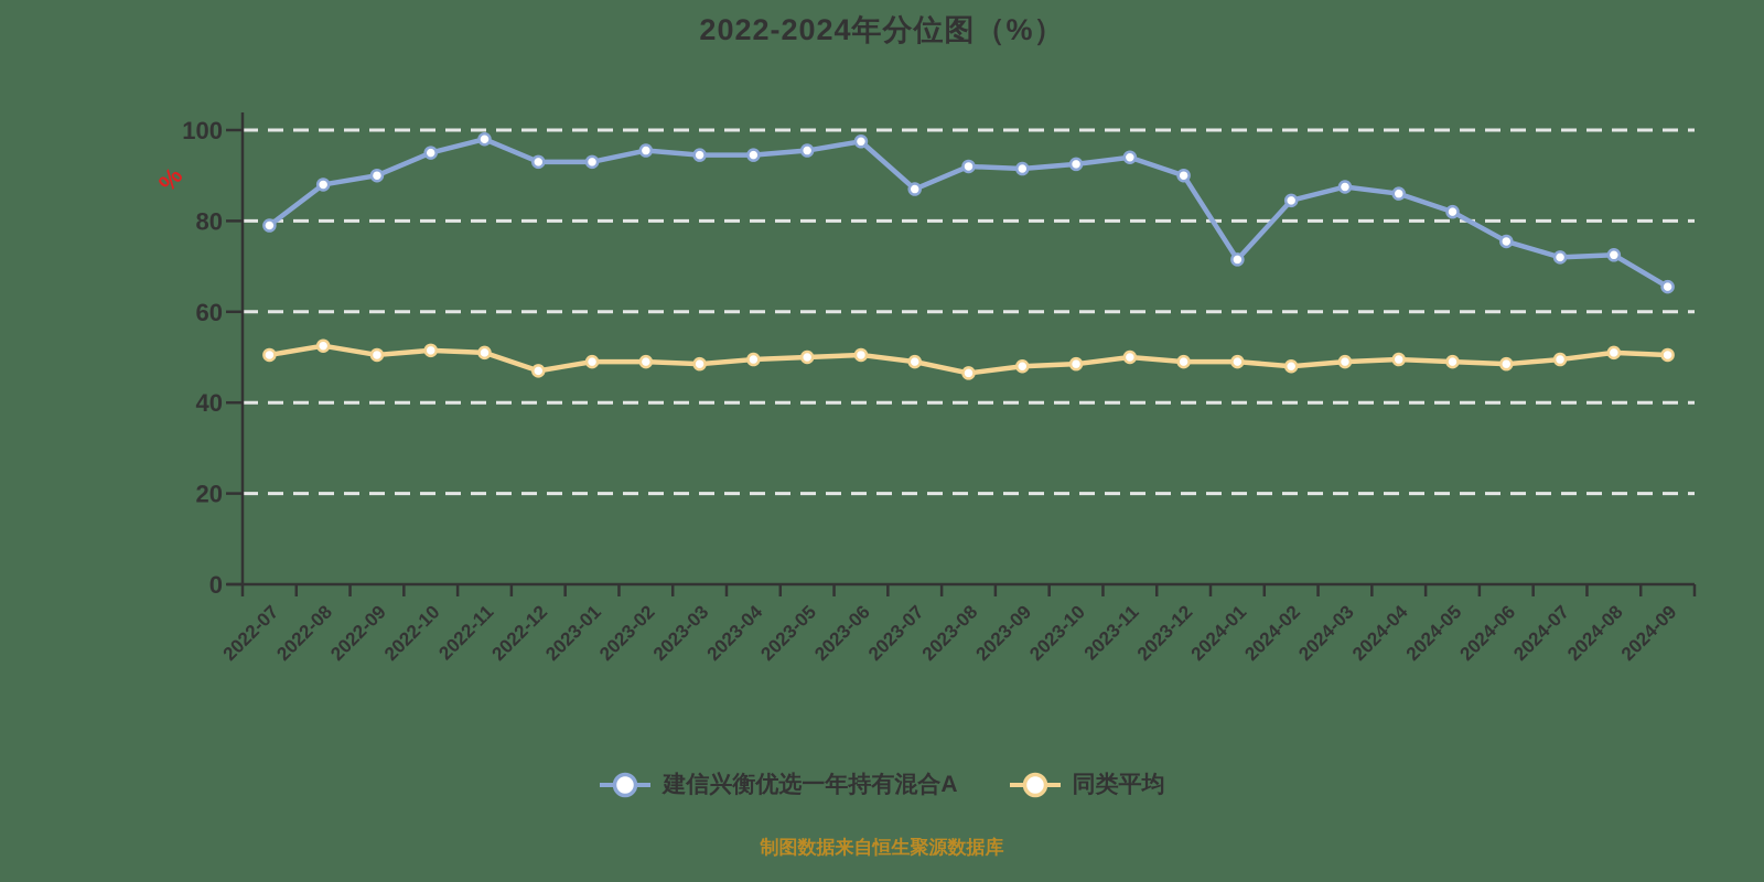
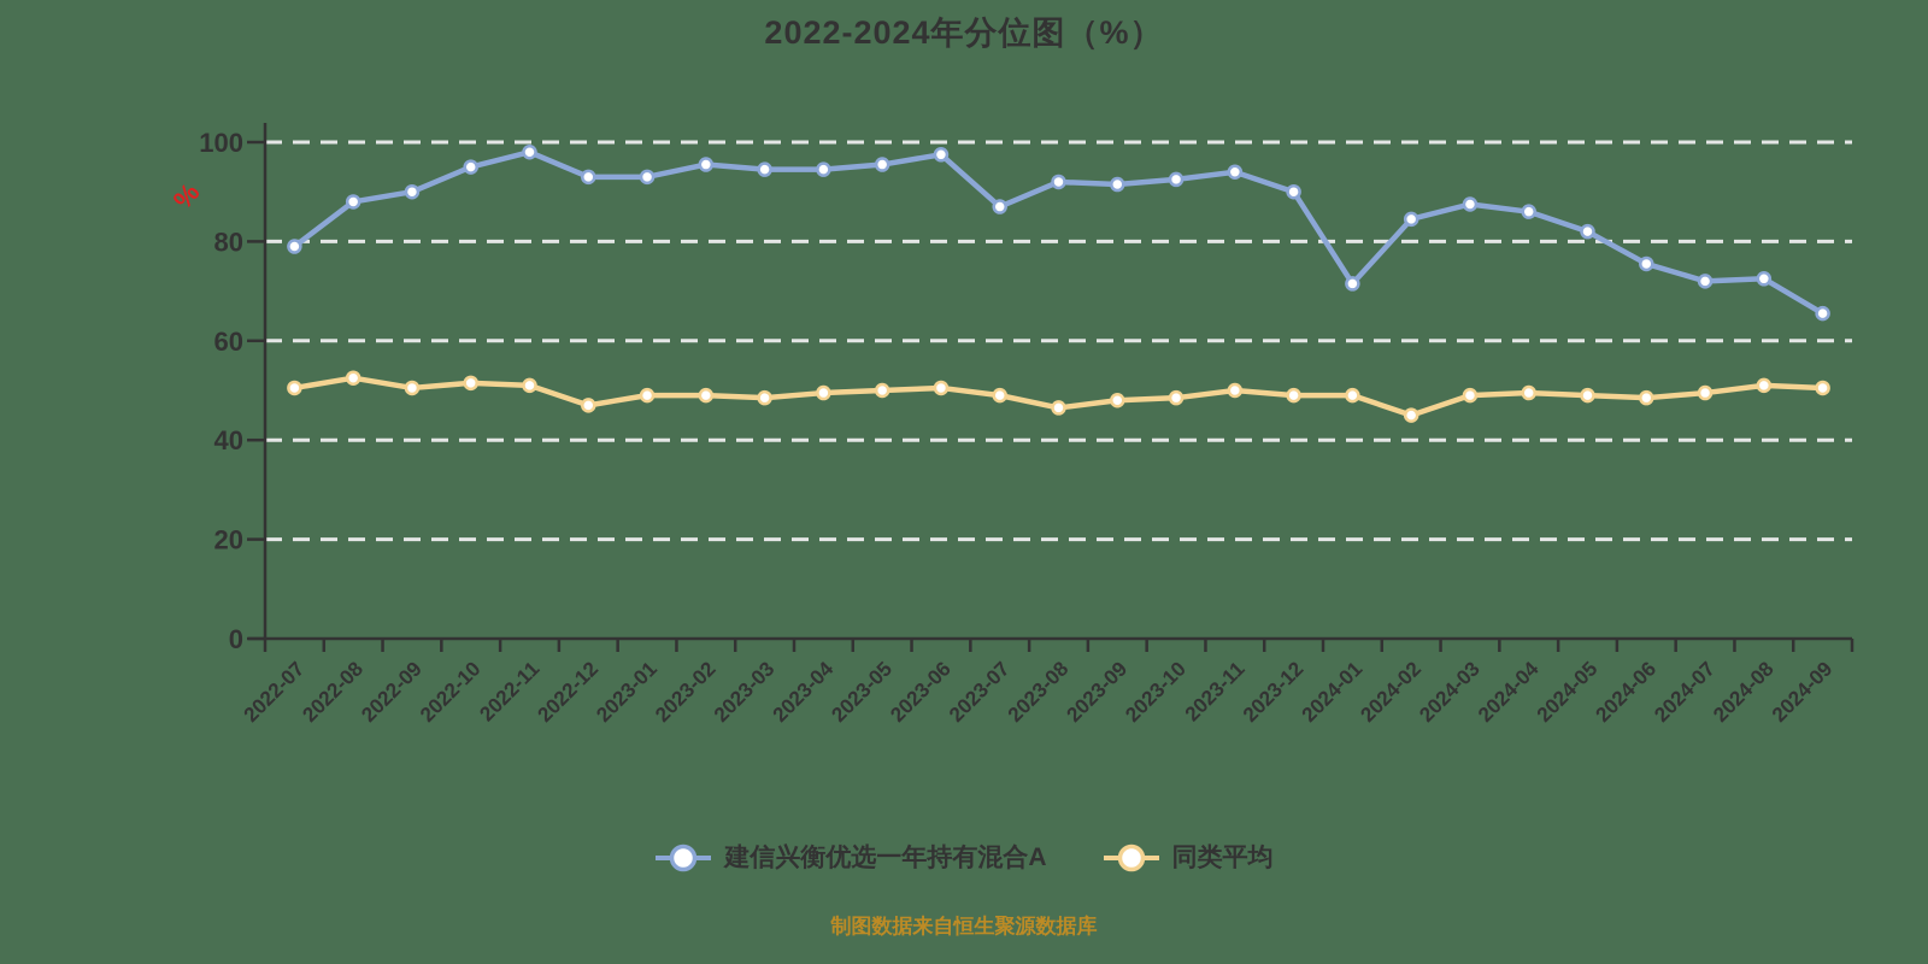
同类平均/2024-02: 48 -> 45
